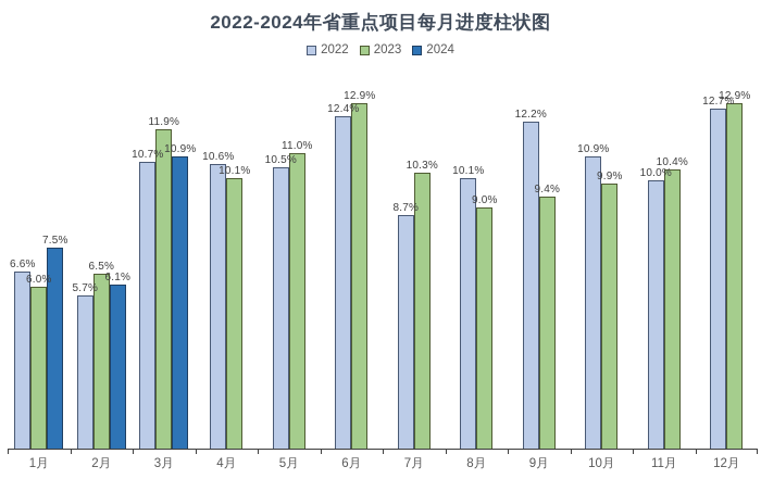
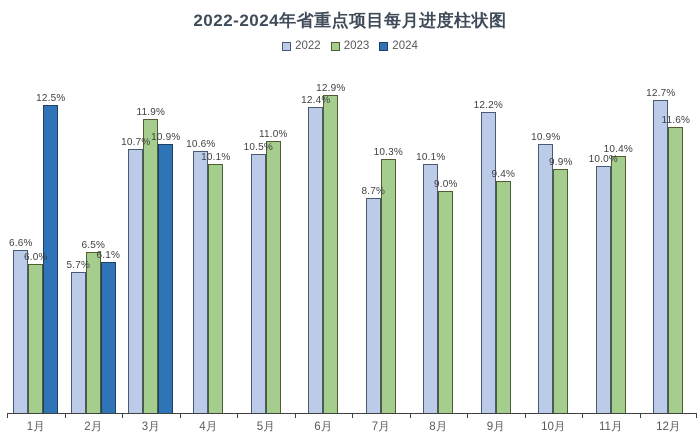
2024/1月: 7.5% -> 12.5%
2023/12月: 12.9% -> 11.6%
